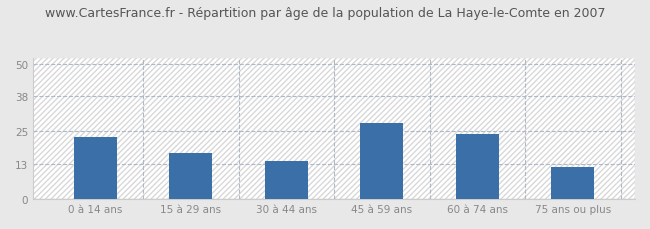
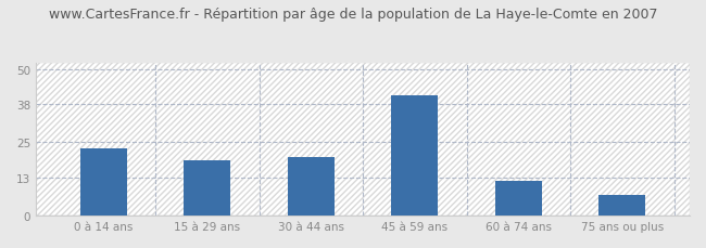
15 à 29 ans: 17 -> 19
30 à 44 ans: 14 -> 20
45 à 59 ans: 28 -> 41
60 à 74 ans: 24 -> 12
75 ans ou plus: 12 -> 7
